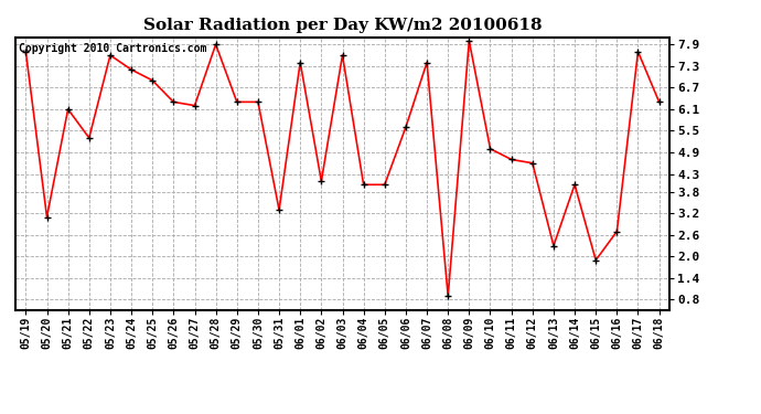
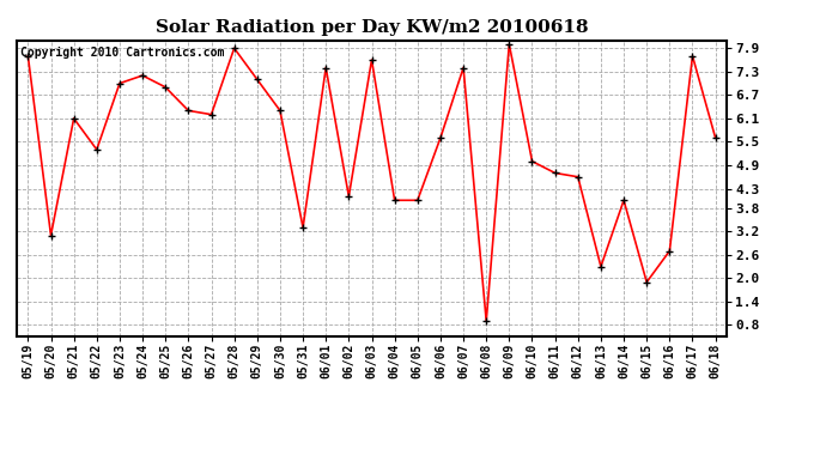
05/23: 7.6 -> 7.0
05/29: 6.3 -> 7.1
06/18: 6.3 -> 5.6
